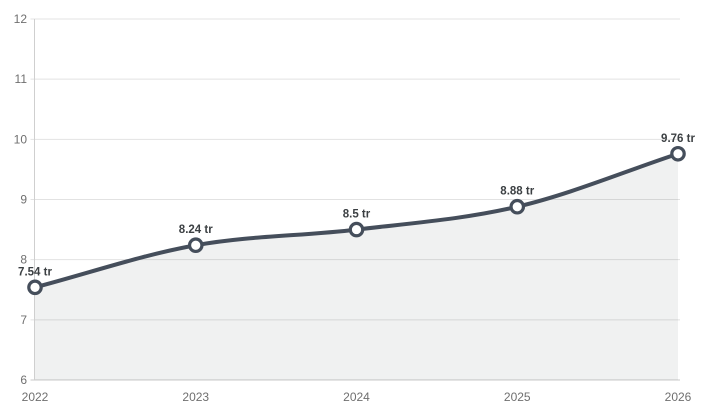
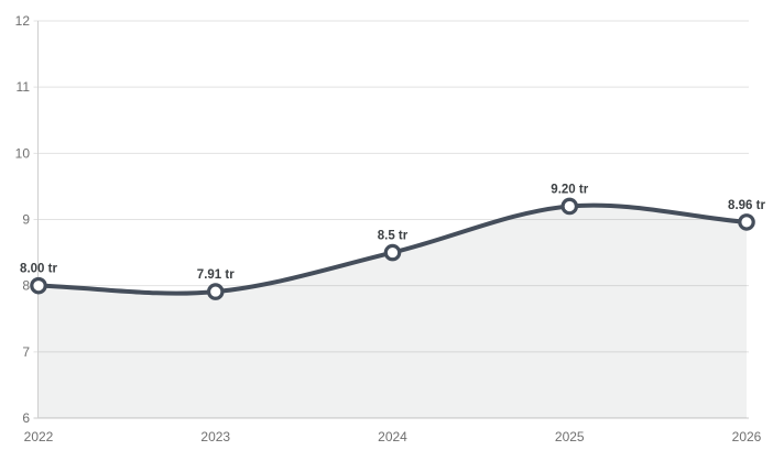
2022: 7.54 -> 8.00
2023: 8.24 -> 7.91
2025: 8.88 -> 9.20
2026: 9.76 -> 8.96
